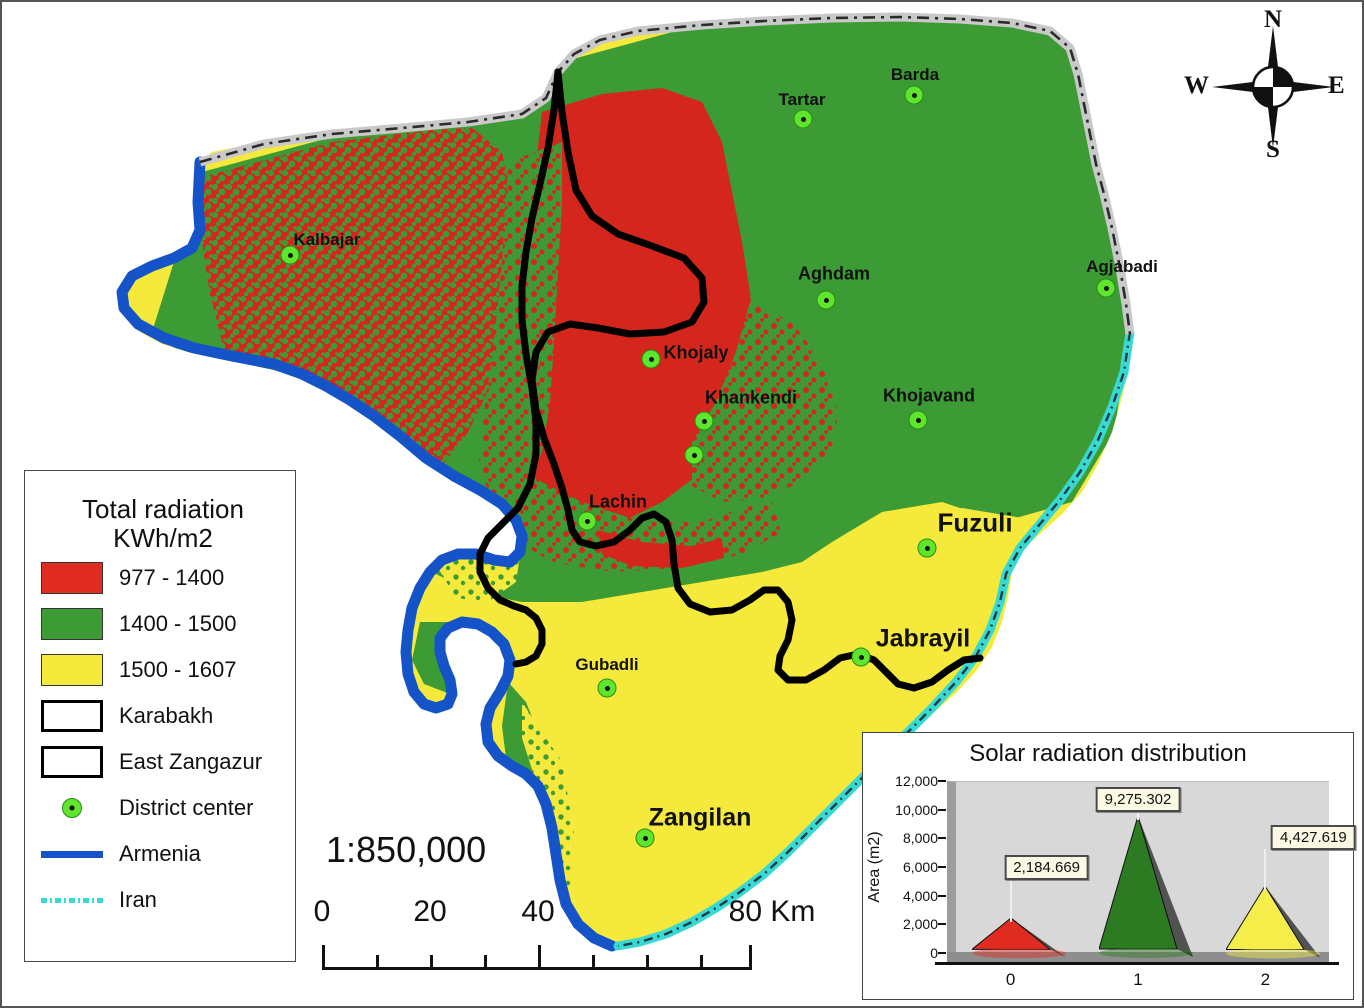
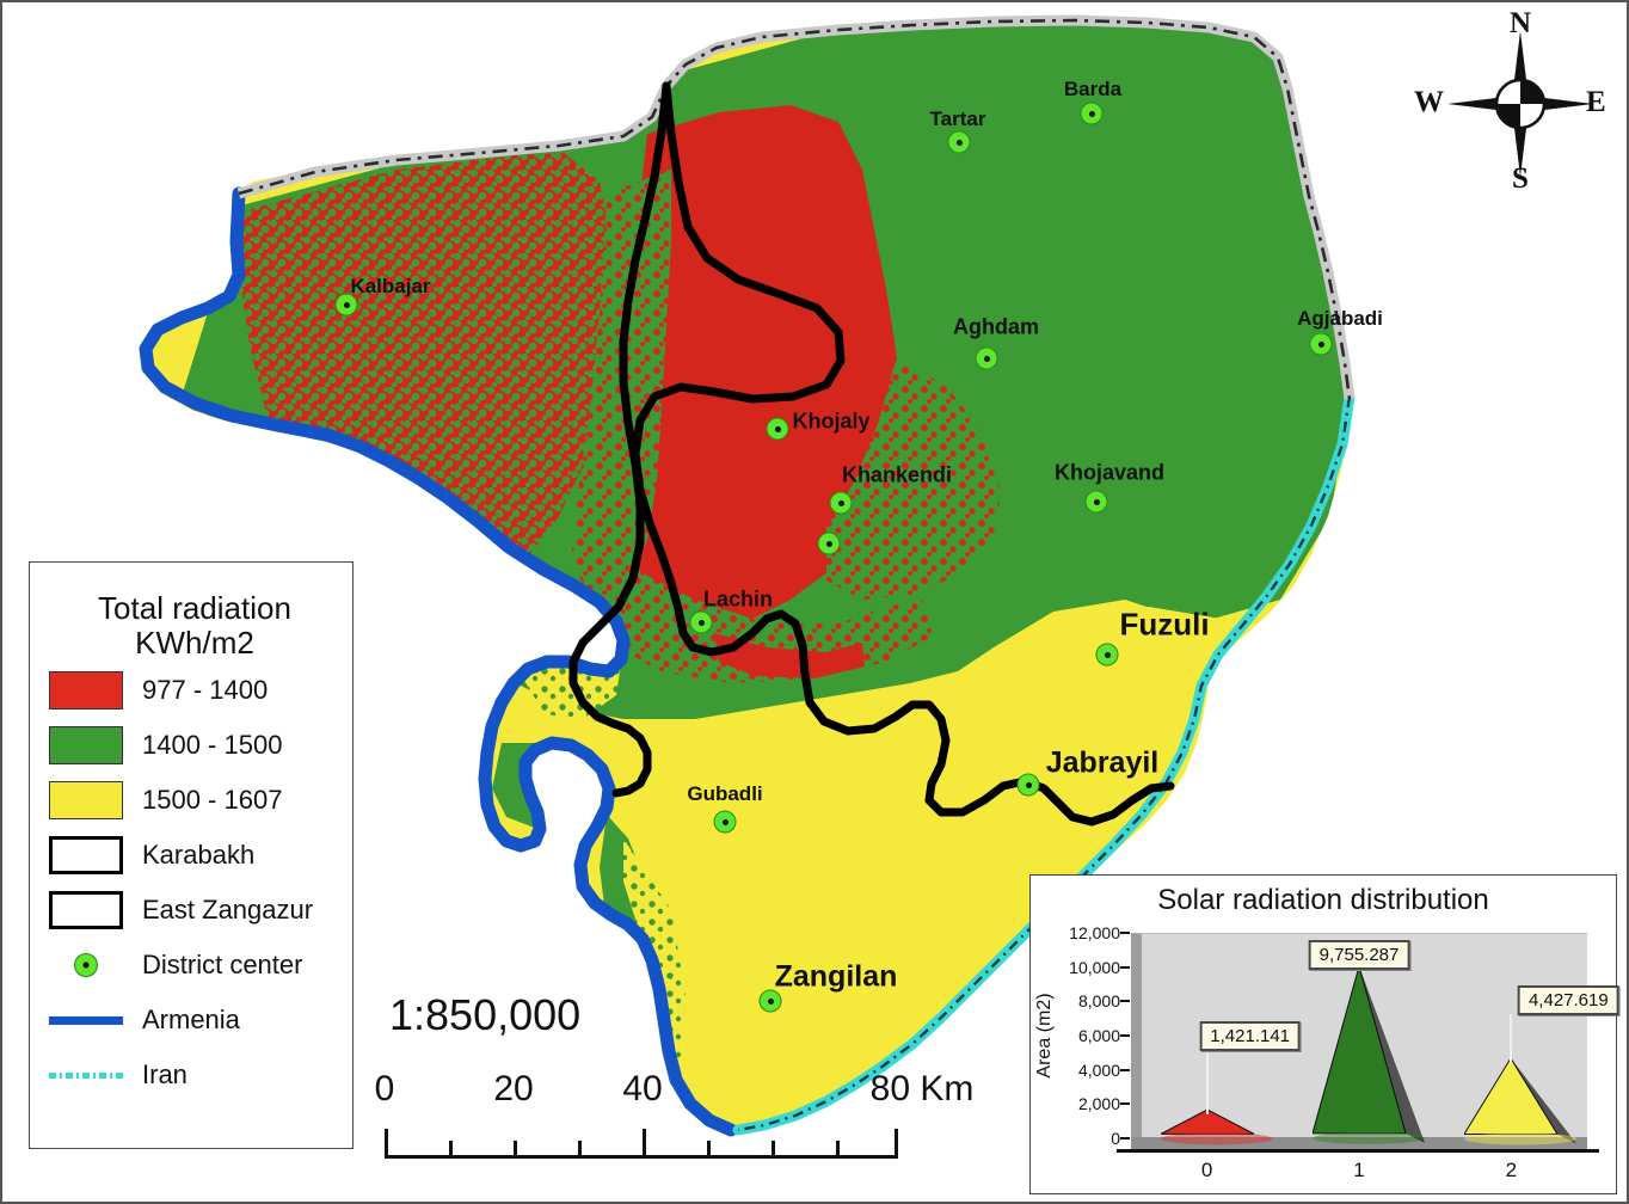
0: 2,184.669 -> 1,421.141
1: 9,275.302 -> 9,755.287
